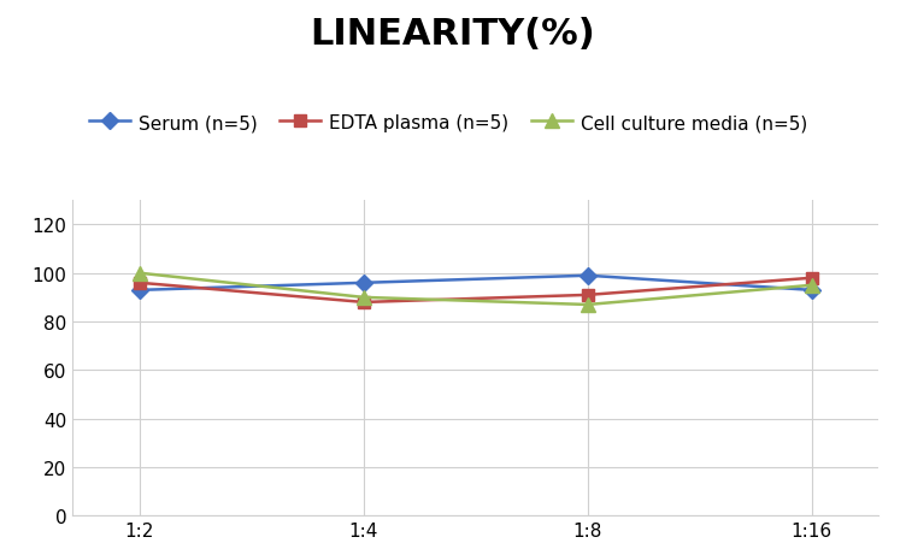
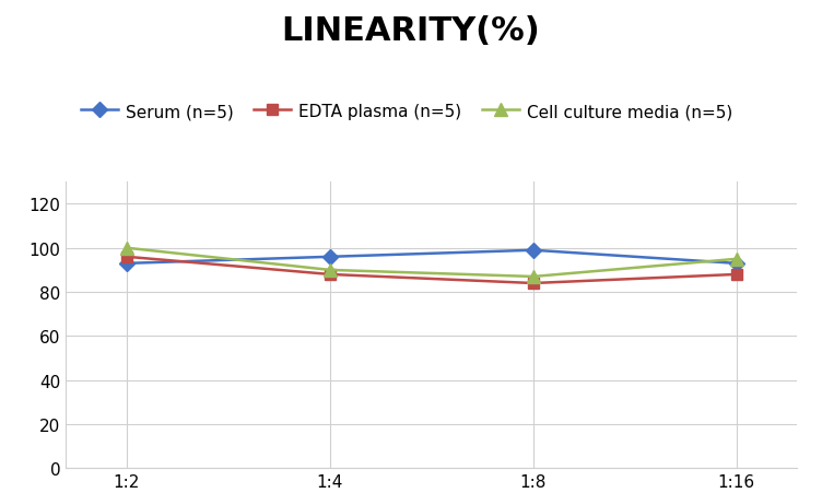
EDTA plasma (n=5)/1:8: 91 -> 84
EDTA plasma (n=5)/1:16: 98 -> 88
